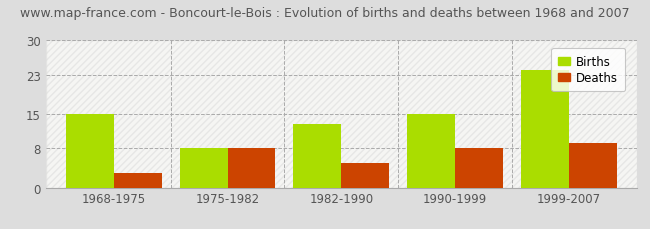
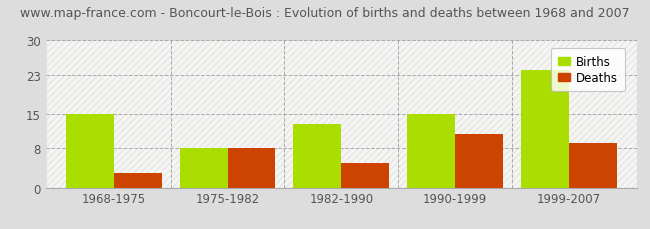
Deaths/1990-1999: 8 -> 11
